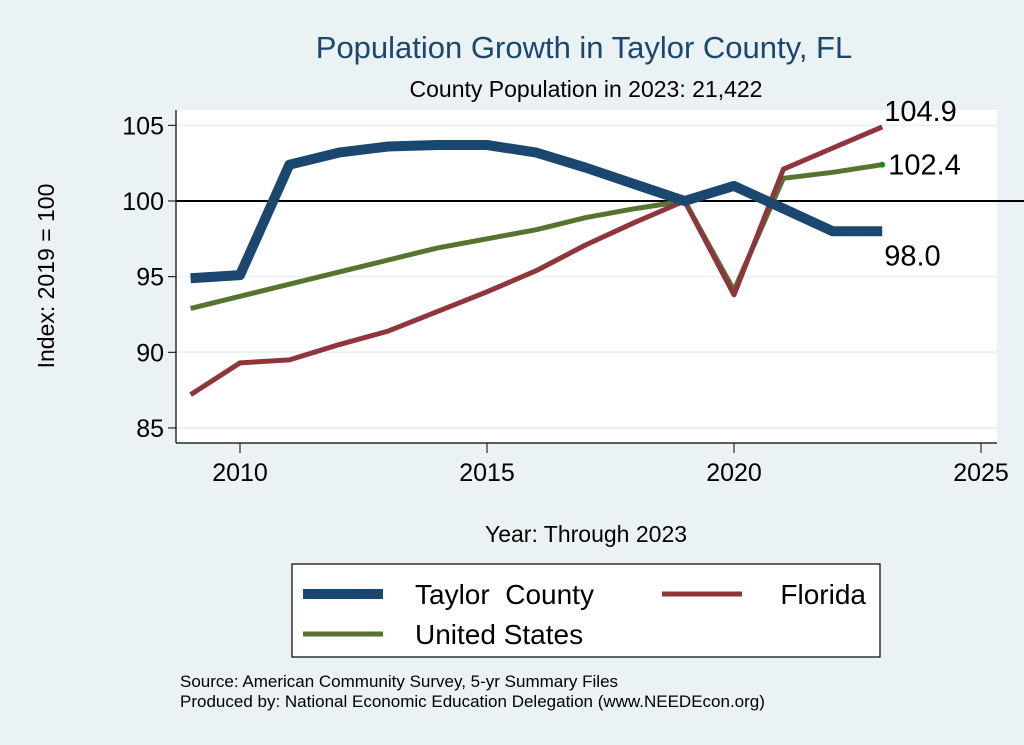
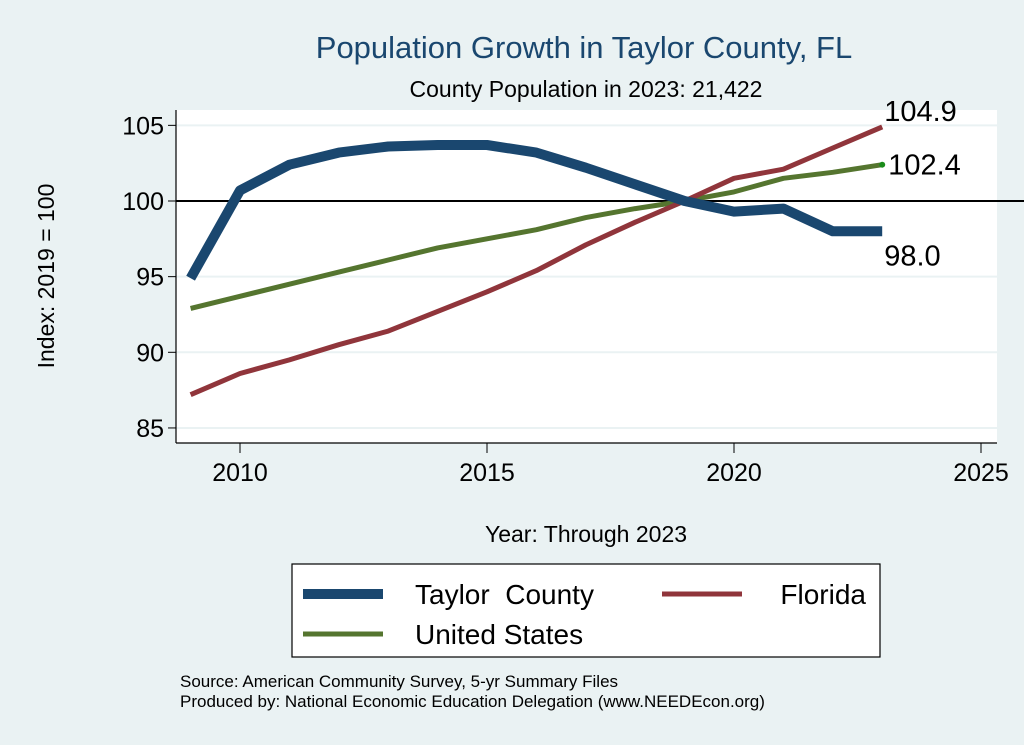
Taylor County/2010: 95.1 -> 100.7
Florida/2010: 89.3 -> 88.6
Taylor County/2020: 101.0 -> 99.3
Florida/2020: 93.8 -> 101.5
United States/2020: 94.1 -> 100.6
